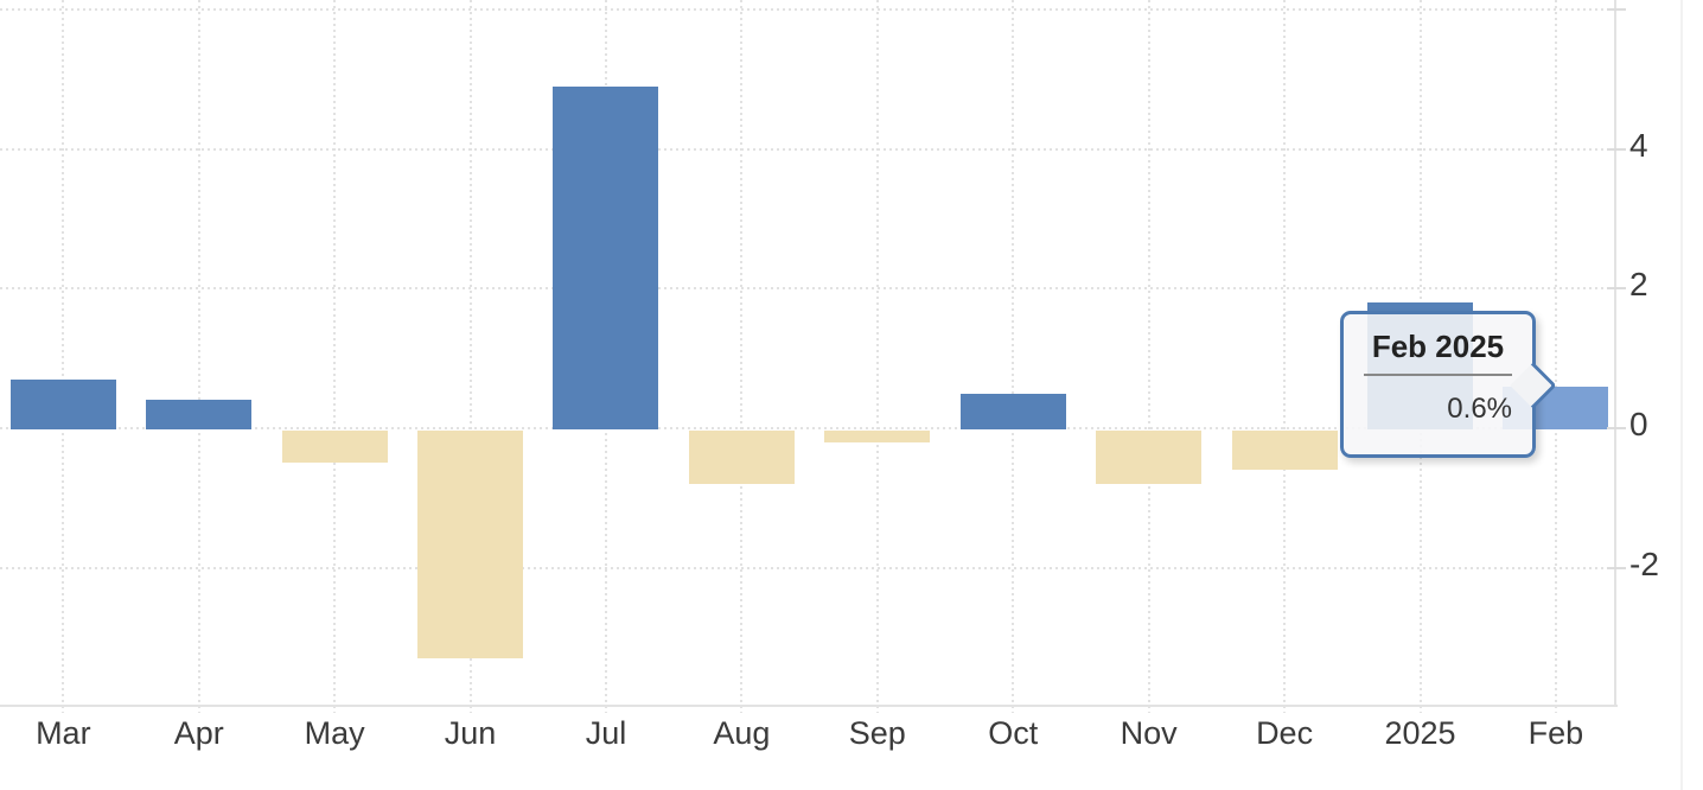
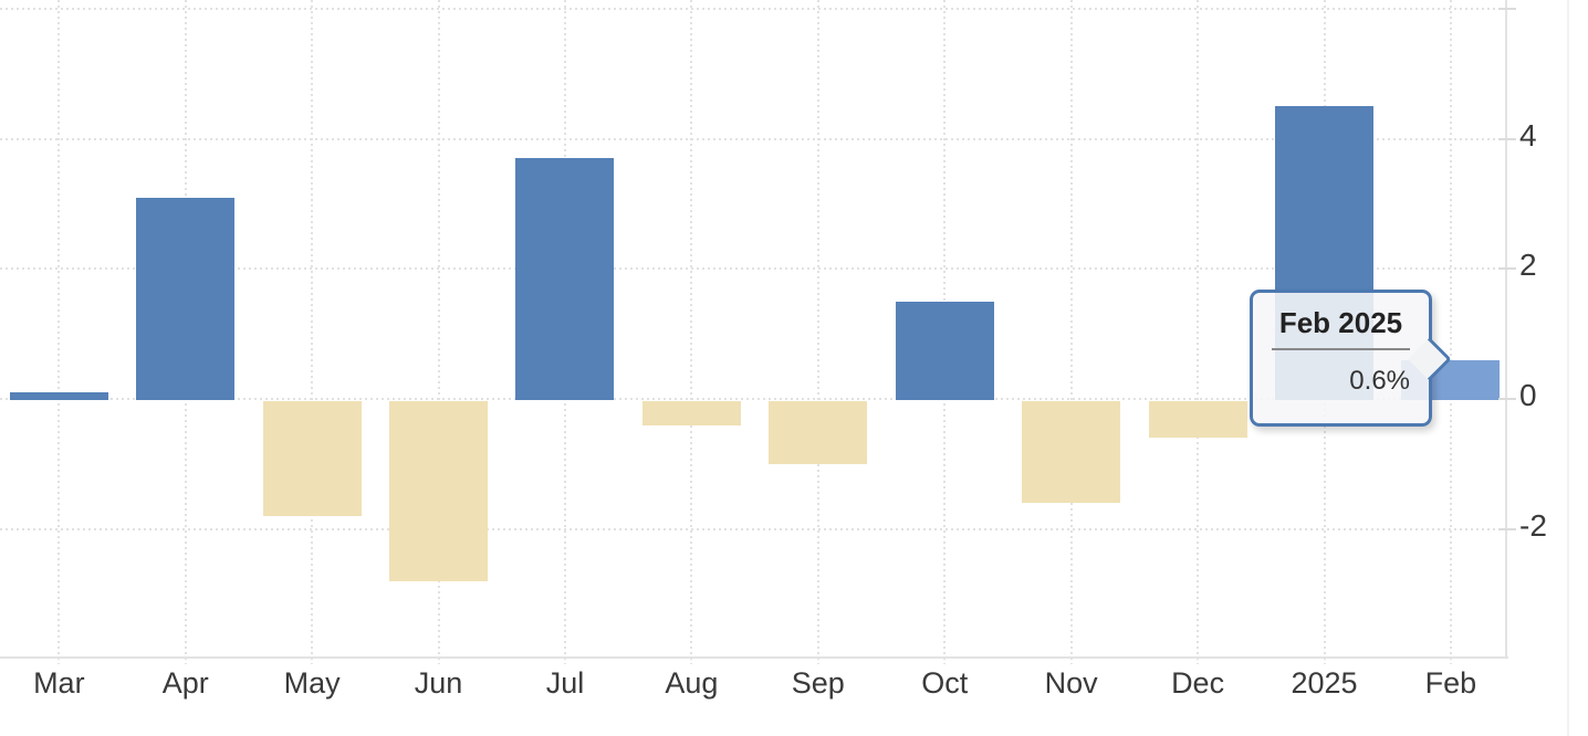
Mar: 0.7 -> 0.1
Apr: 0.4 -> 3.1
May: -0.5 -> -1.8
Jun: -3.3 -> -2.8
Jul: 4.9 -> 3.7
Aug: -0.8 -> -0.4
Sep: -0.2 -> -1.0
Oct: 0.5 -> 1.5
Nov: -0.8 -> -1.6
2025: 1.8 -> 4.5
